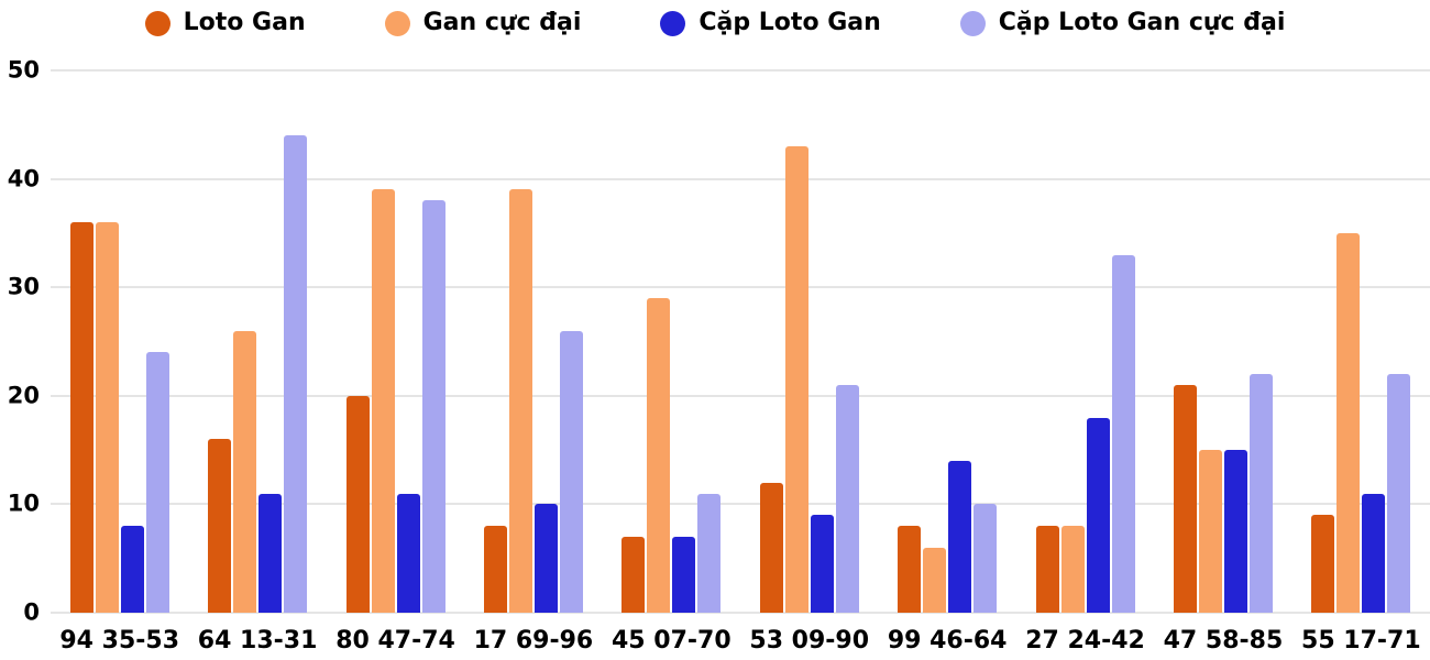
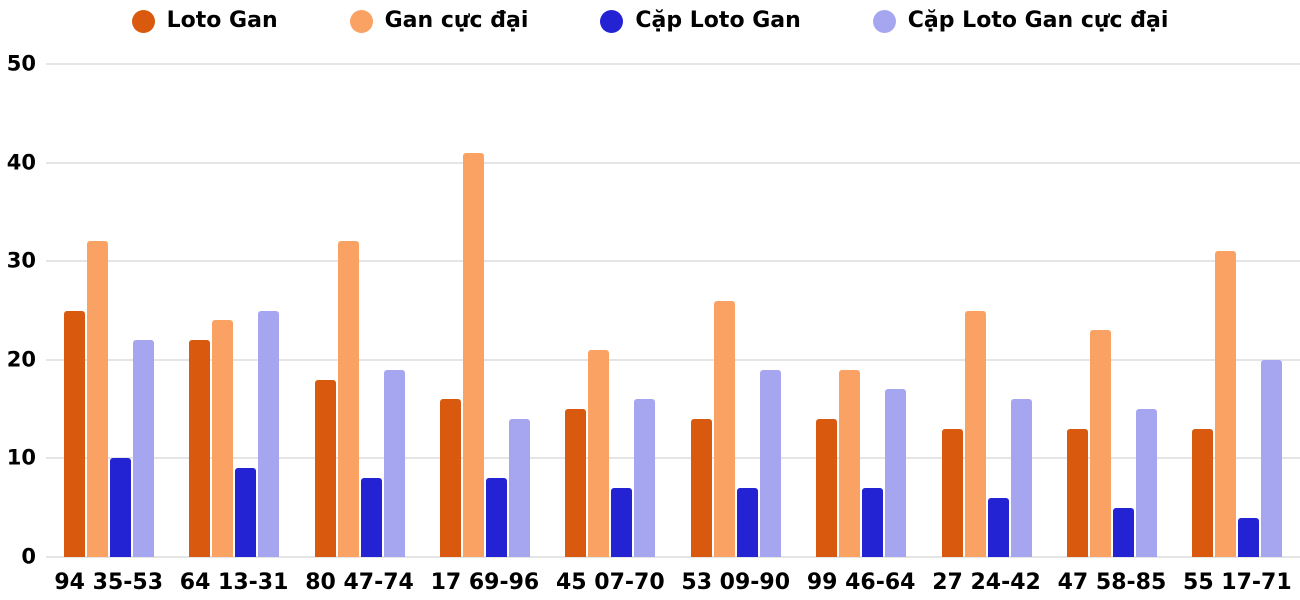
Loto Gan/94 35-53: 36 -> 25
Gan cực đại/94 35-53: 36 -> 32
Cặp Loto Gan/94 35-53: 8 -> 10
Cặp Loto Gan cực đại/94 35-53: 24 -> 22
Loto Gan/64 13-31: 16 -> 22
Gan cực đại/64 13-31: 26 -> 24
Cặp Loto Gan/64 13-31: 11 -> 9
Cặp Loto Gan cực đại/64 13-31: 44 -> 25
Loto Gan/80 47-74: 20 -> 18
Gan cực đại/80 47-74: 39 -> 32
Cặp Loto Gan/80 47-74: 11 -> 8
Cặp Loto Gan cực đại/80 47-74: 38 -> 19
Loto Gan/17 69-96: 8 -> 16
Gan cực đại/17 69-96: 39 -> 41
Cặp Loto Gan/17 69-96: 10 -> 8
Cặp Loto Gan cực đại/17 69-96: 26 -> 14
Loto Gan/45 07-70: 7 -> 15
Gan cực đại/45 07-70: 29 -> 21
Cặp Loto Gan cực đại/45 07-70: 11 -> 16
Loto Gan/53 09-90: 12 -> 14
Gan cực đại/53 09-90: 43 -> 26
Cặp Loto Gan/53 09-90: 9 -> 7
Cặp Loto Gan cực đại/53 09-90: 21 -> 19
Loto Gan/99 46-64: 8 -> 14
Gan cực đại/99 46-64: 6 -> 19
Cặp Loto Gan/99 46-64: 14 -> 7
Cặp Loto Gan cực đại/99 46-64: 10 -> 17
Loto Gan/27 24-42: 8 -> 13
Gan cực đại/27 24-42: 8 -> 25
Cặp Loto Gan/27 24-42: 18 -> 6
Cặp Loto Gan cực đại/27 24-42: 33 -> 16
Loto Gan/47 58-85: 21 -> 13
Gan cực đại/47 58-85: 15 -> 23
Cặp Loto Gan/47 58-85: 15 -> 5
Cặp Loto Gan cực đại/47 58-85: 22 -> 15
Loto Gan/55 17-71: 9 -> 13
Gan cực đại/55 17-71: 35 -> 31
Cặp Loto Gan/55 17-71: 11 -> 4
Cặp Loto Gan cực đại/55 17-71: 22 -> 20
